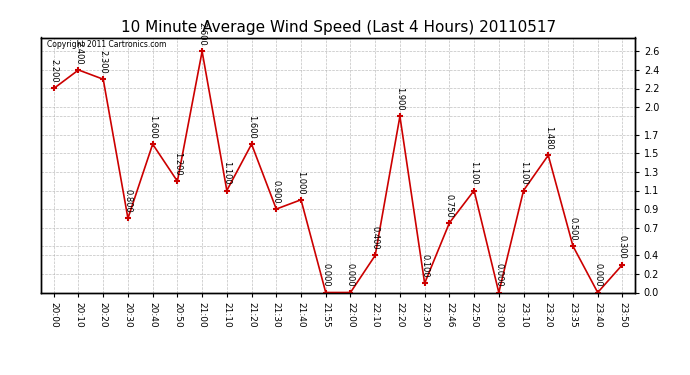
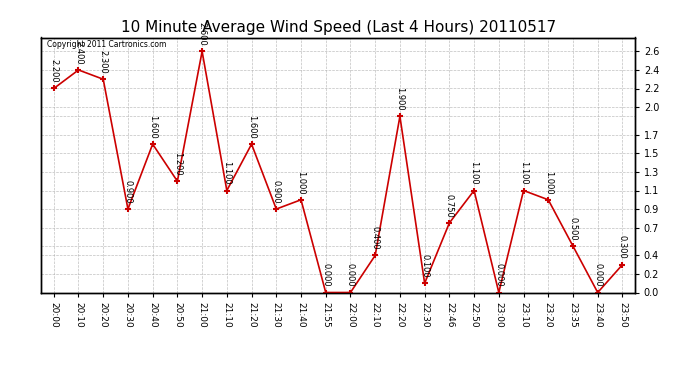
20:30: 0.800 -> 0.900
23:20: 1.480 -> 1.000
